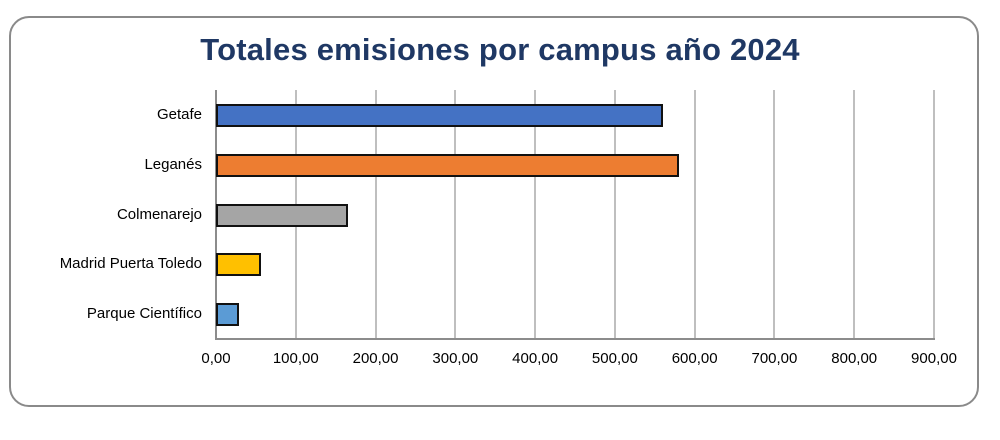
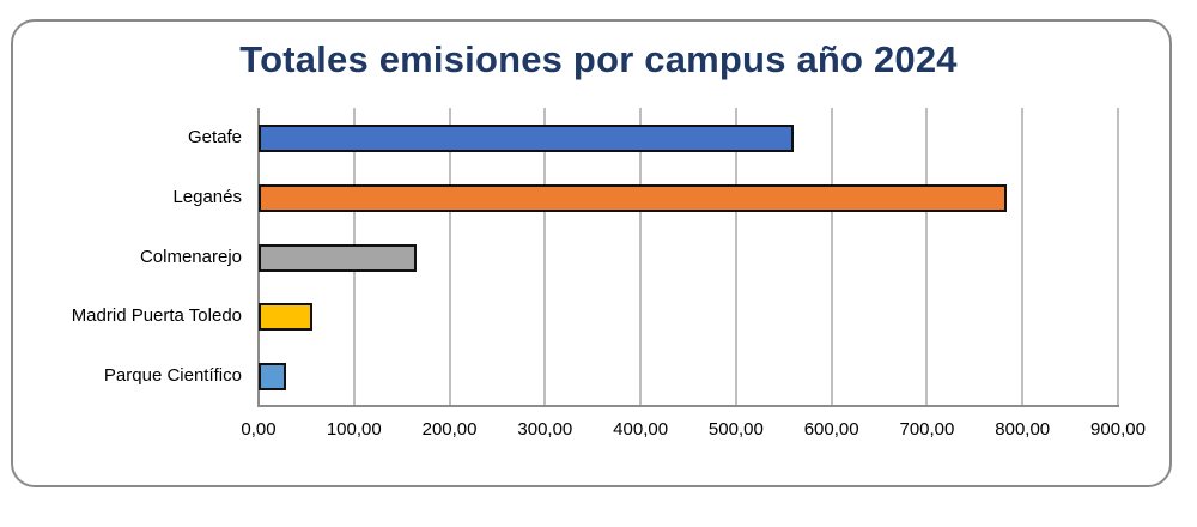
Leganés: 580 -> 780
